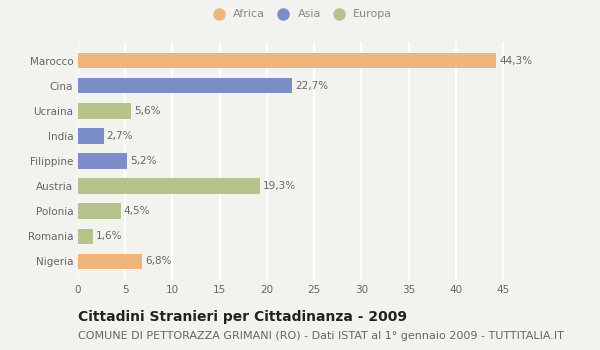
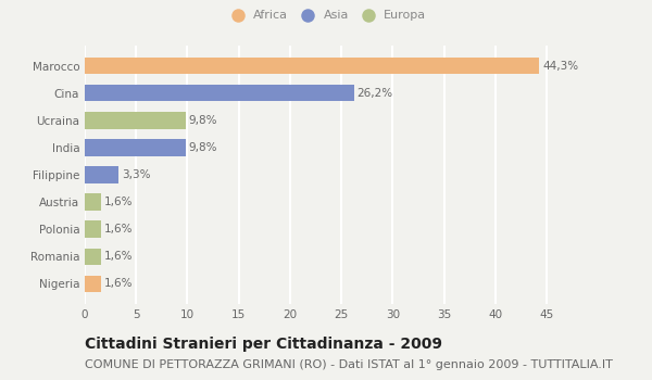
Cina: 22,7% -> 26,2%
Ucraina: 5,6% -> 9,8%
India: 2,7% -> 9,8%
Filippine: 5,2% -> 3,3%
Austria: 19,3% -> 1,6%
Polonia: 4,5% -> 1,6%
Nigeria: 6,8% -> 1,6%
